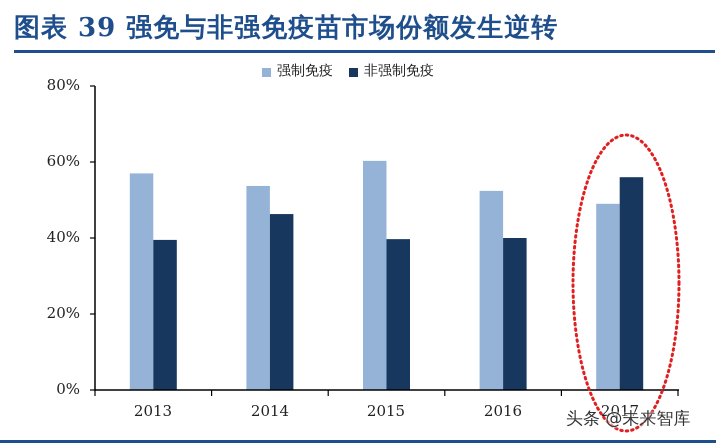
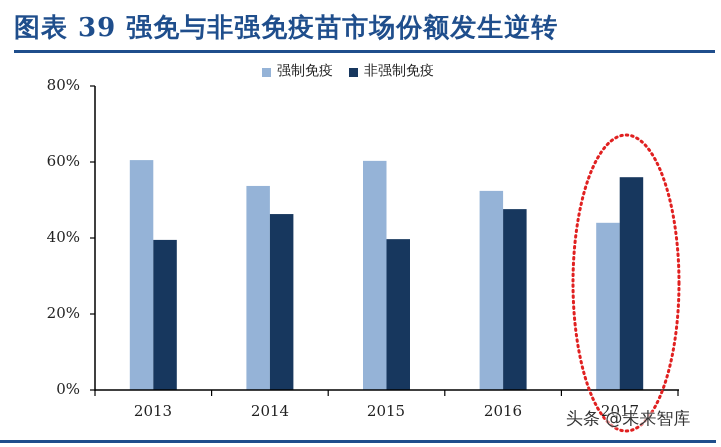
强制免疫/2013: 57% -> 60%
非强制免疫/2016: 40% -> 48%
强制免疫/2017: 49% -> 44%
